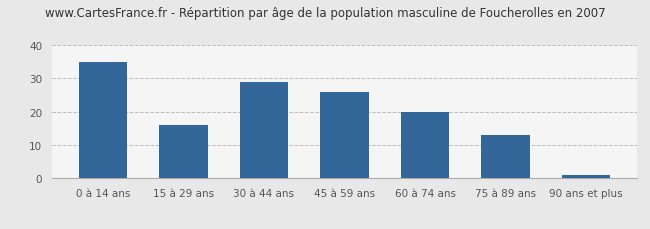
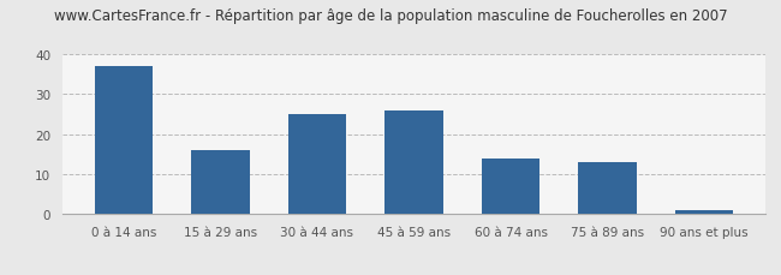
0 à 14 ans: 35 -> 37
30 à 44 ans: 29 -> 25
60 à 74 ans: 20 -> 14
